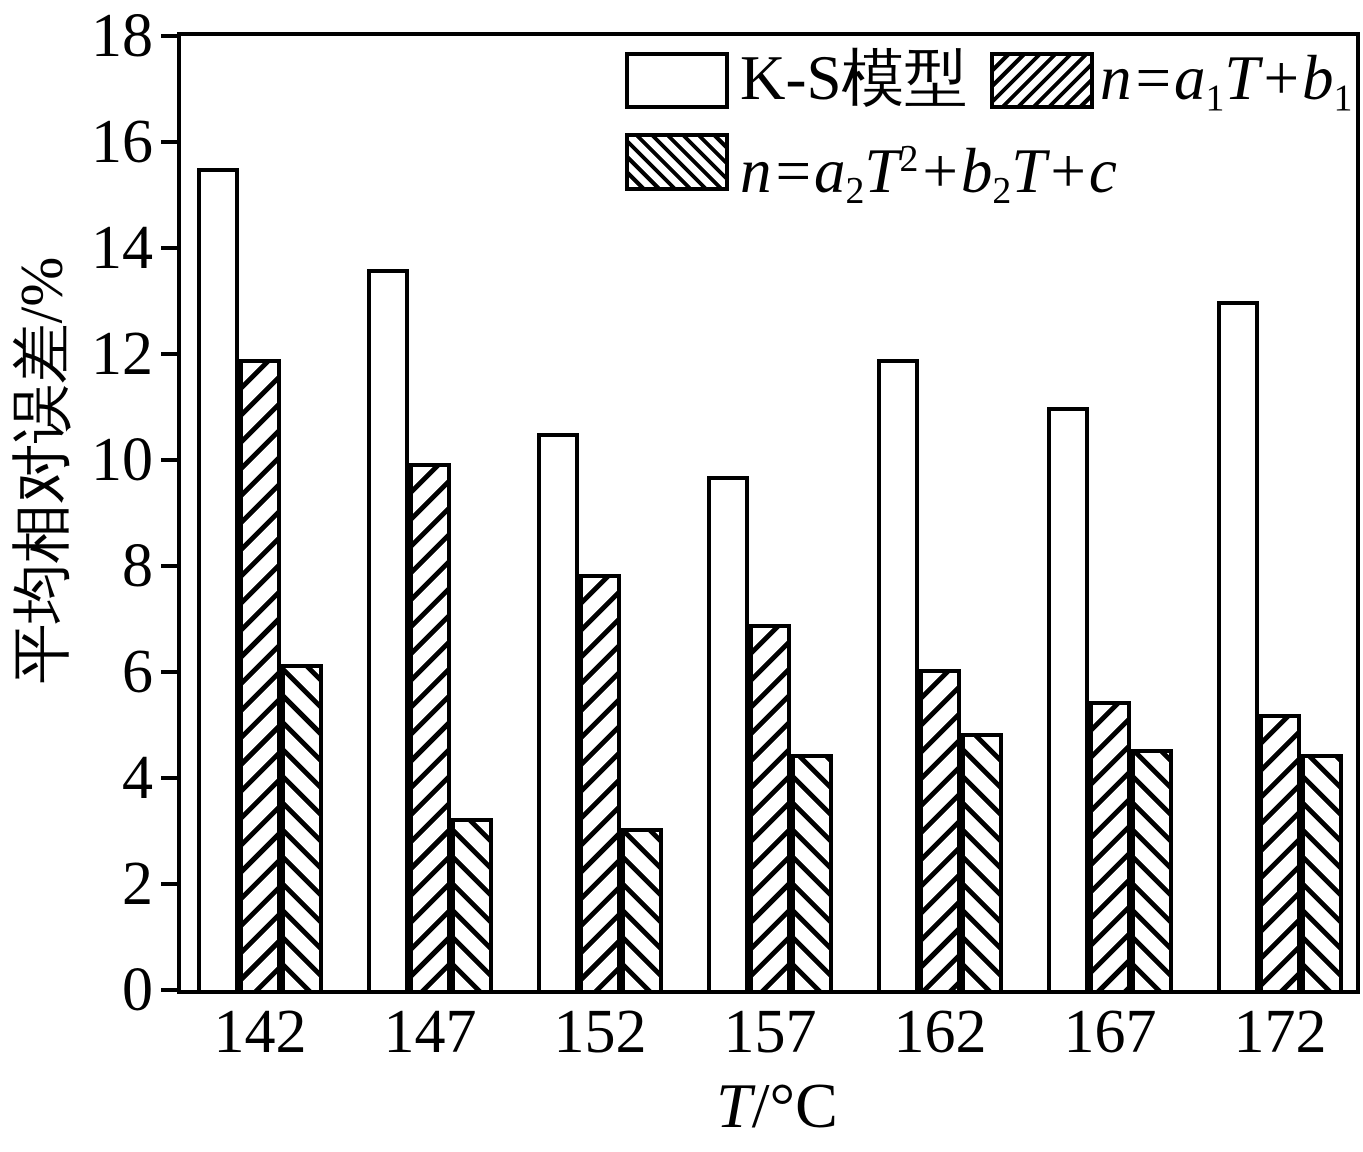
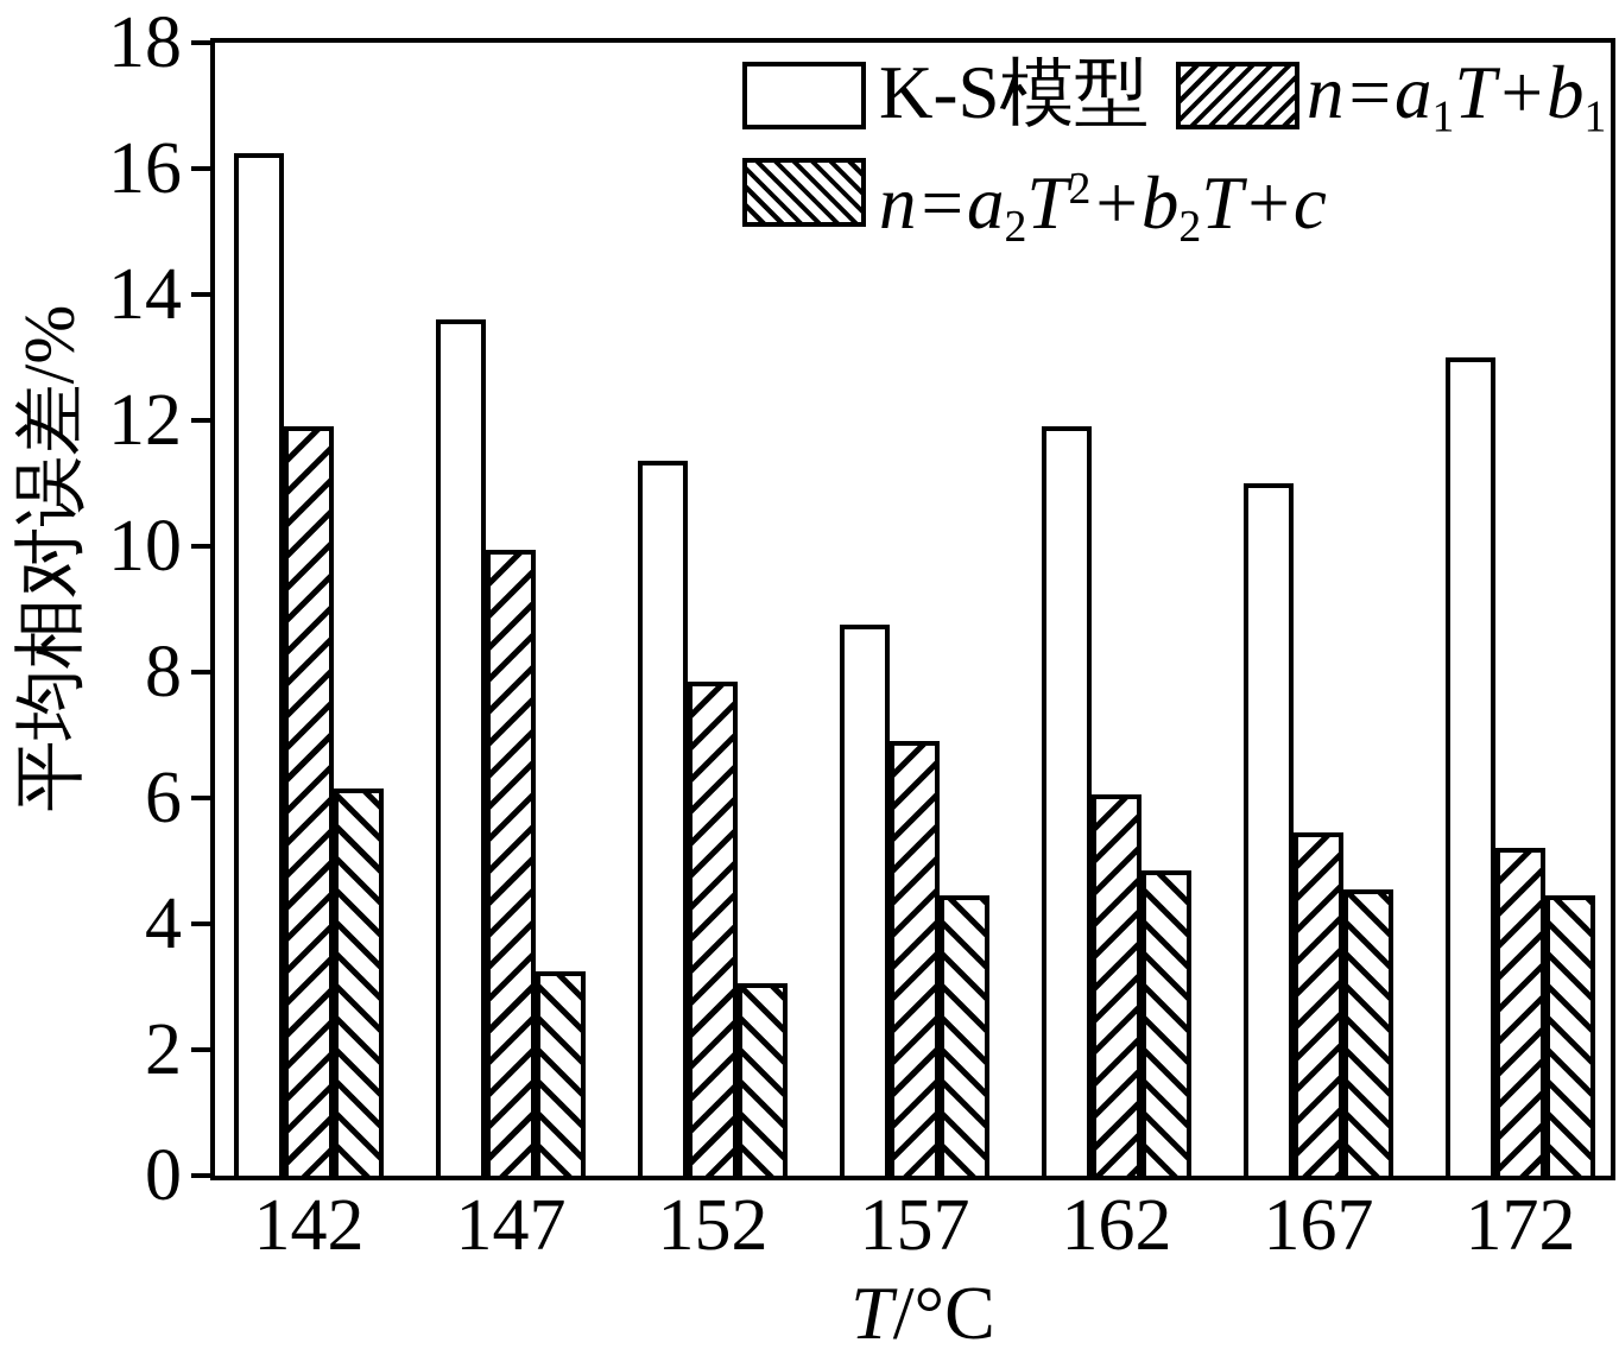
K-S模型/142: 15.5 -> 16.2
K-S模型/152: 10.5 -> 11.3
K-S模型/157: 9.7 -> 8.8
